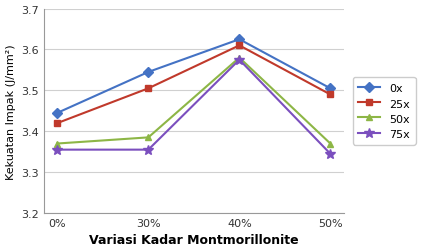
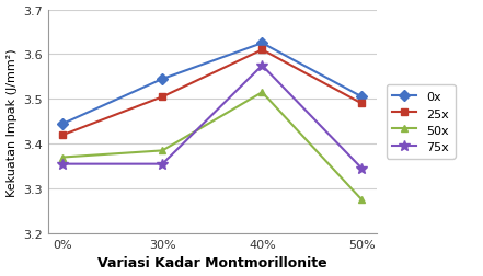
50x/40%: 3.580 -> 3.515
50x/50%: 3.370 -> 3.275
